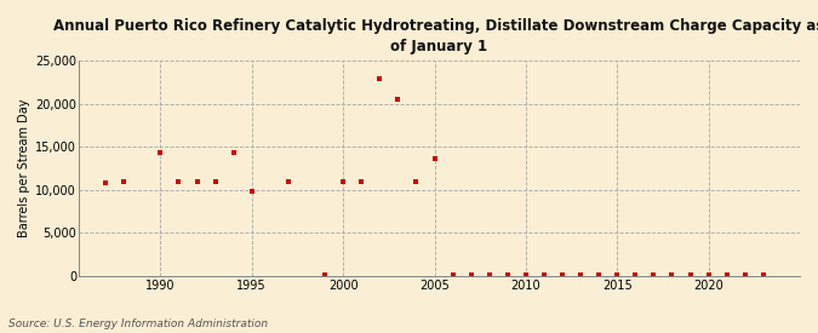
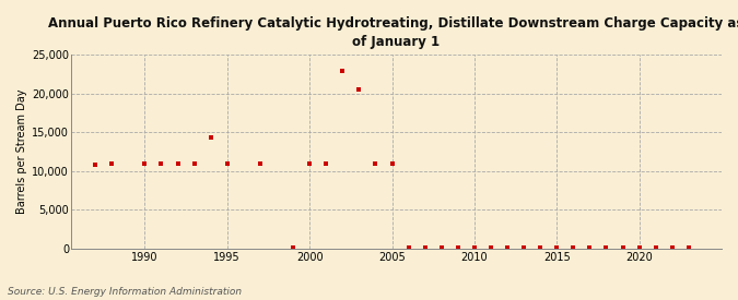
1990: 14,400 -> 11,000
1995: 9,800 -> 11,000
2005: 13,600 -> 11,000
